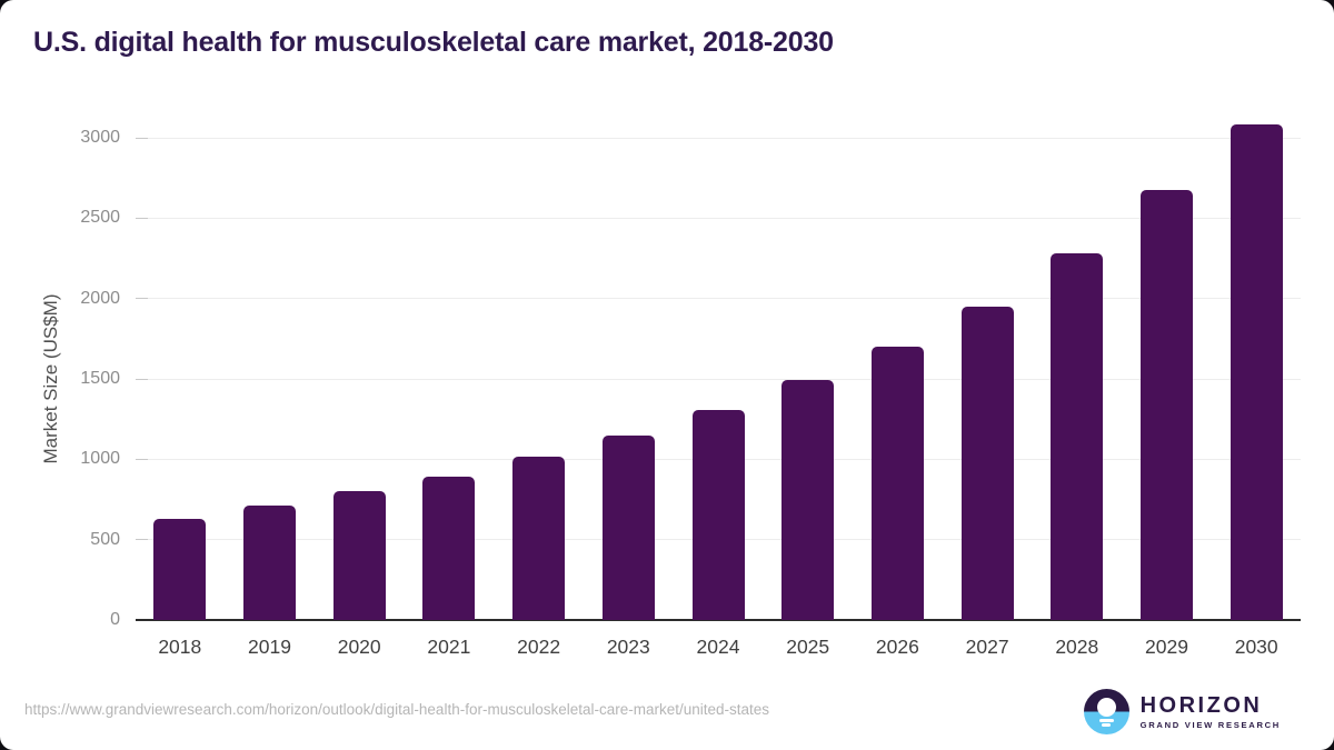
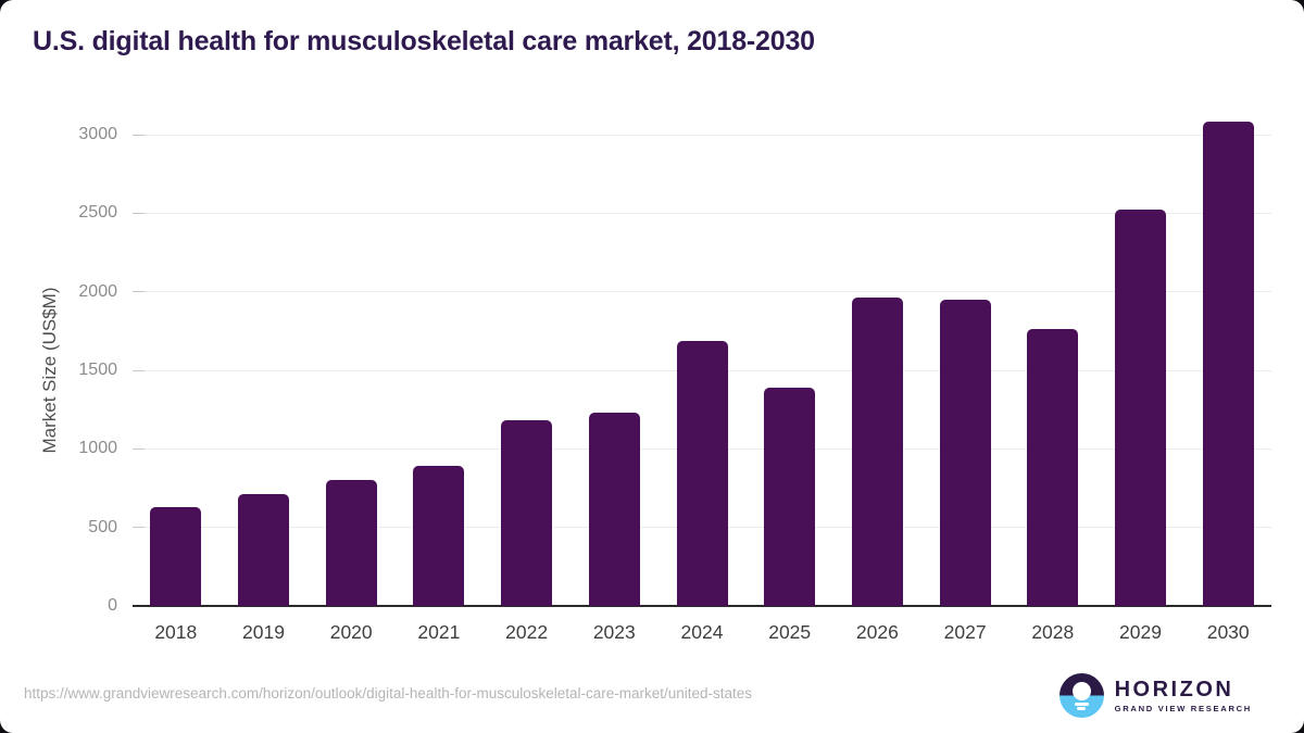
2022: 1020 -> 1180
2023: 1140 -> 1230
2024: 1300 -> 1690
2025: 1490 -> 1390
2026: 1700 -> 1960
2028: 2280 -> 1760
2029: 2680 -> 2520
